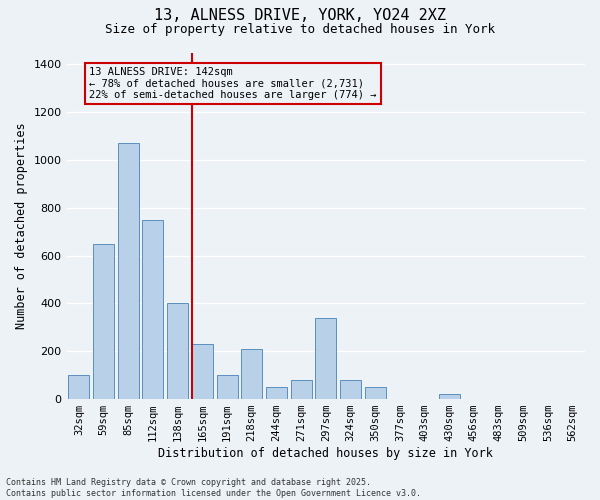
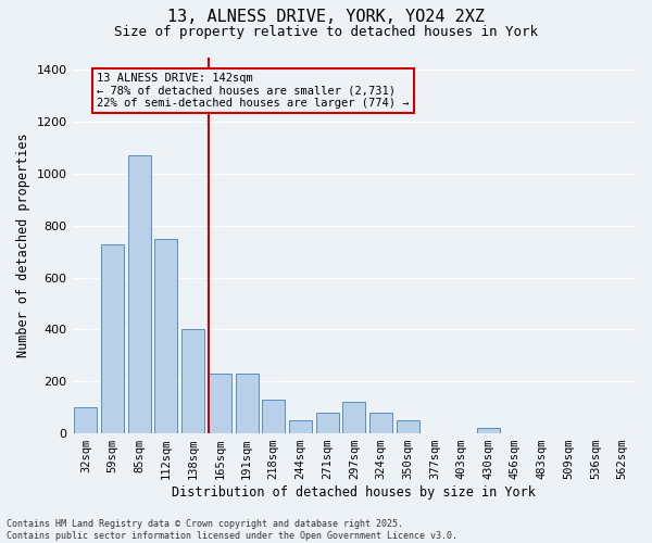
59sqm: 650 -> 730
191sqm: 100 -> 230
218sqm: 210 -> 130
297sqm: 340 -> 120
